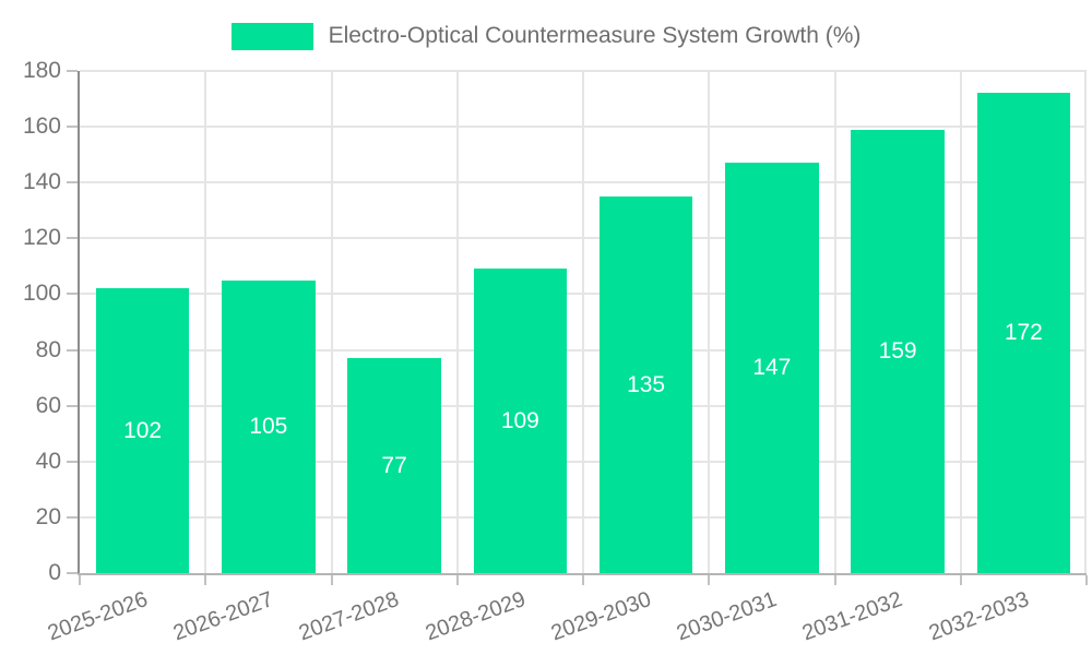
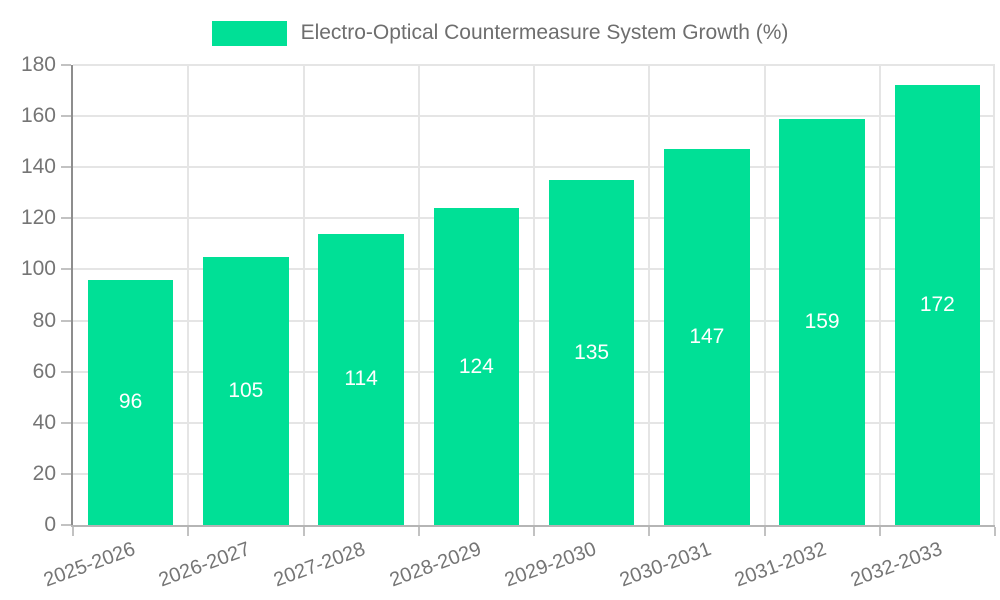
2025-2026: 102 -> 96
2027-2028: 77 -> 114
2028-2029: 109 -> 124
